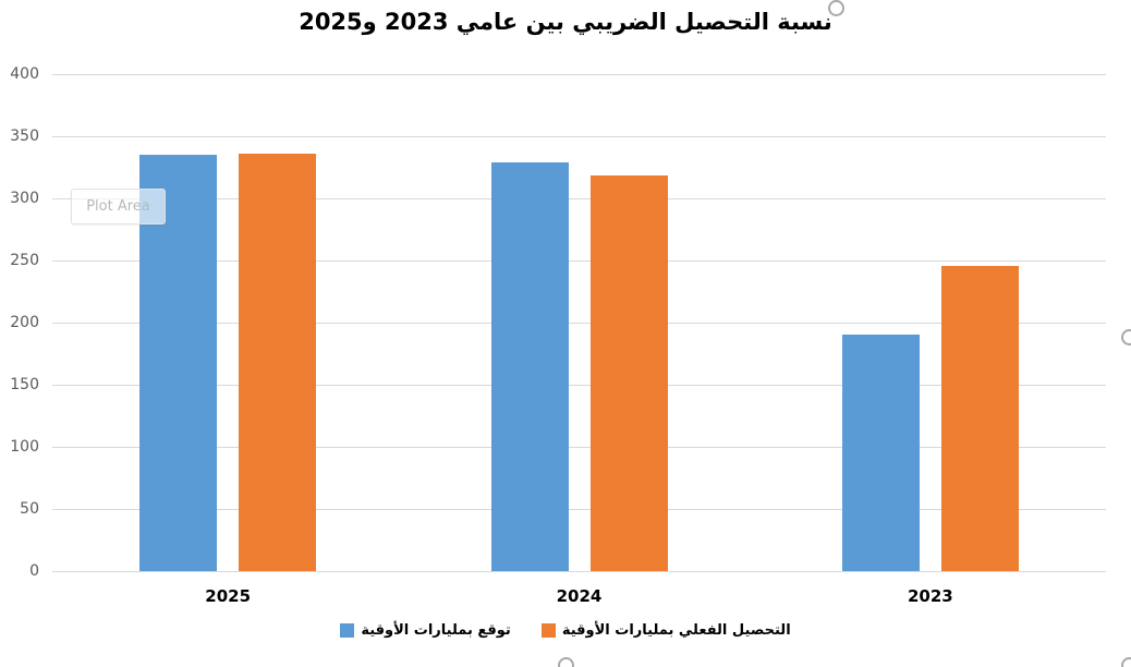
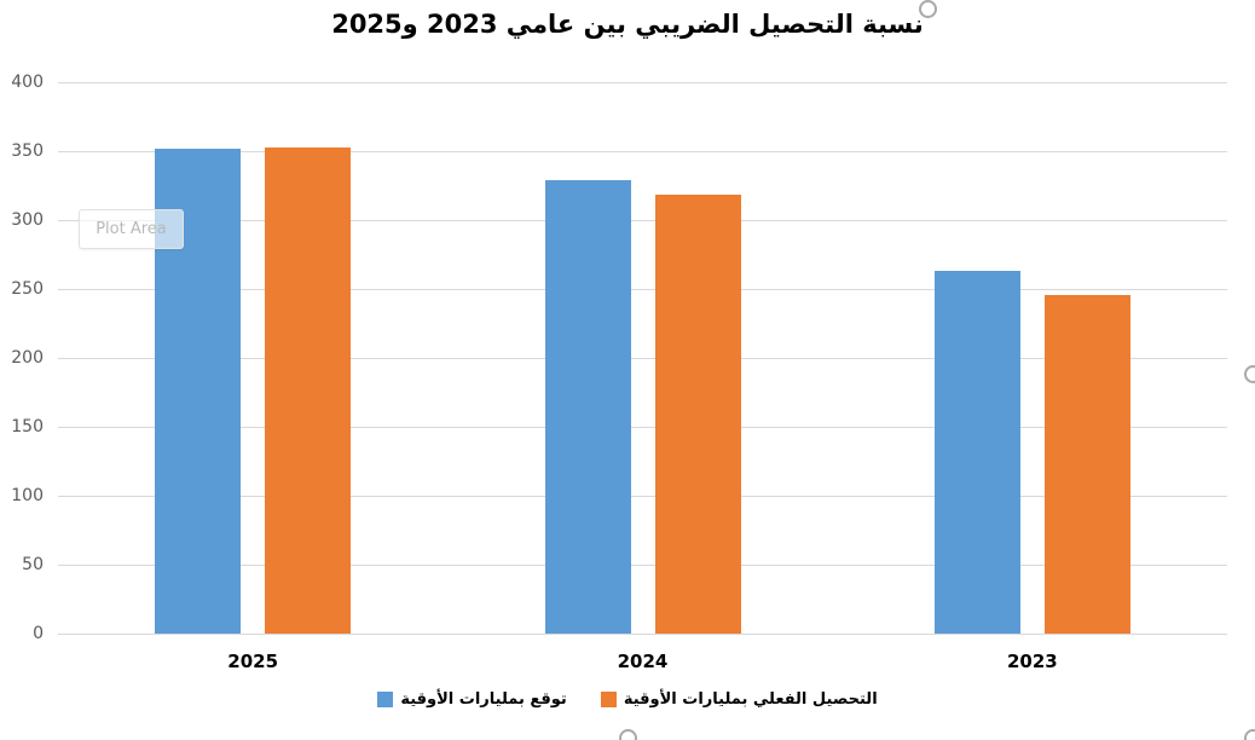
توقع بمليارات الأوقية/2025: 335 -> 352
التحصيل الفعلي بمليارات الأوقية/2025: 336 -> 353
توقع بمليارات الأوقية/2023: 190 -> 263
